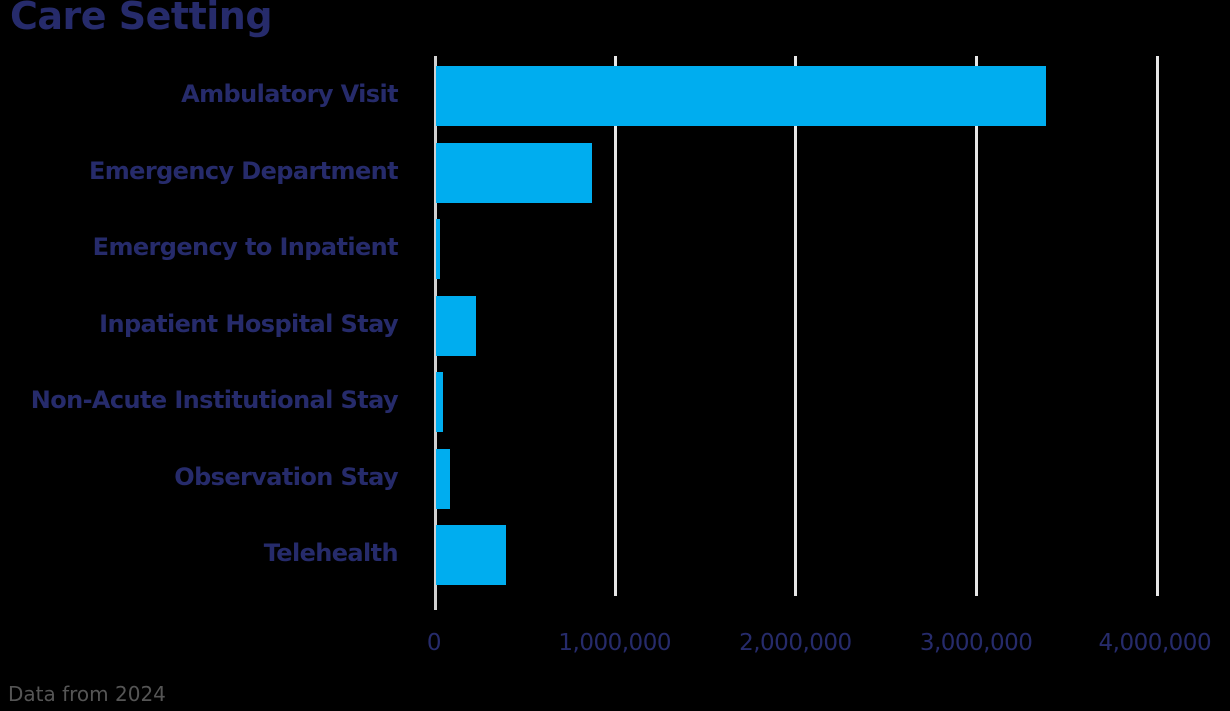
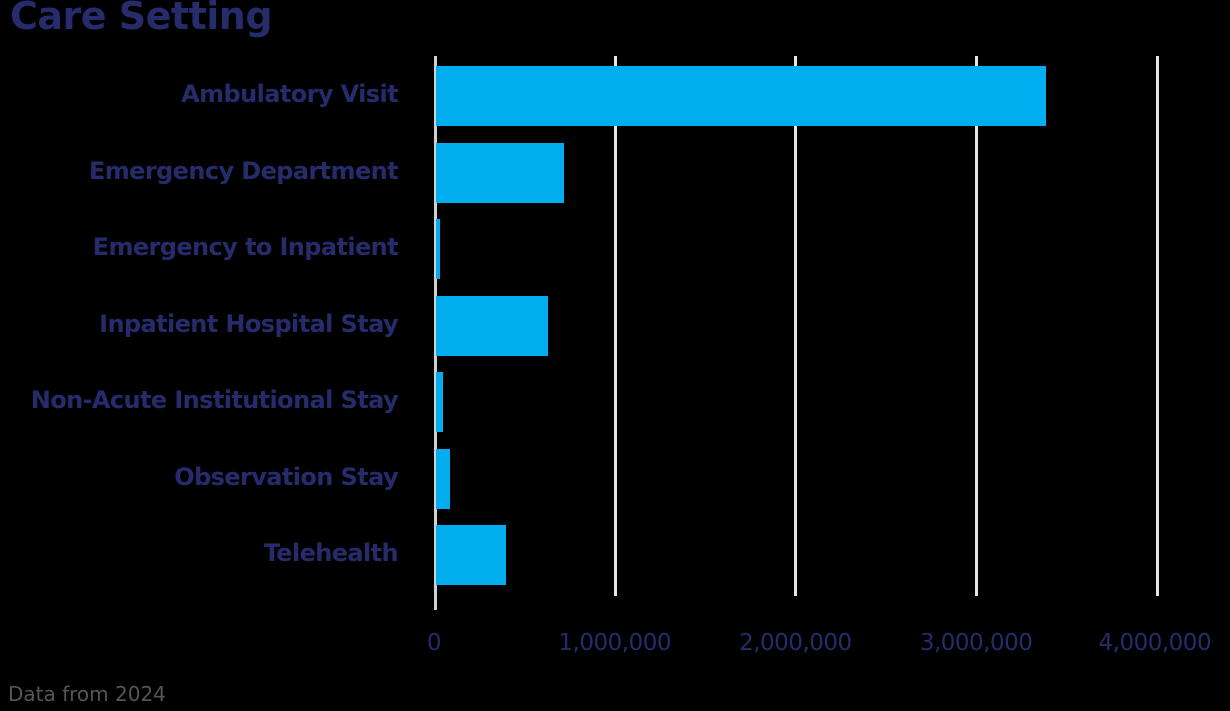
Emergency Department: 860000 -> 710000
Inpatient Hospital Stay: 220000 -> 620000
